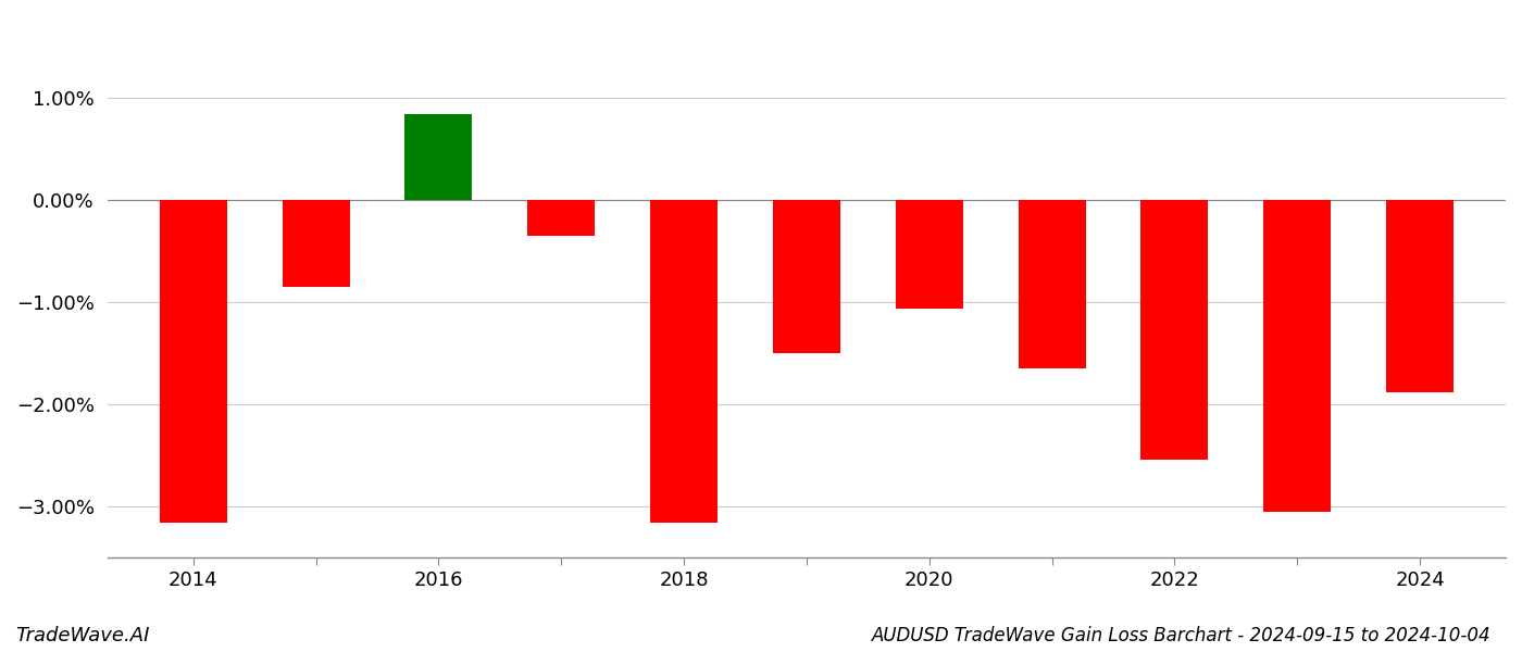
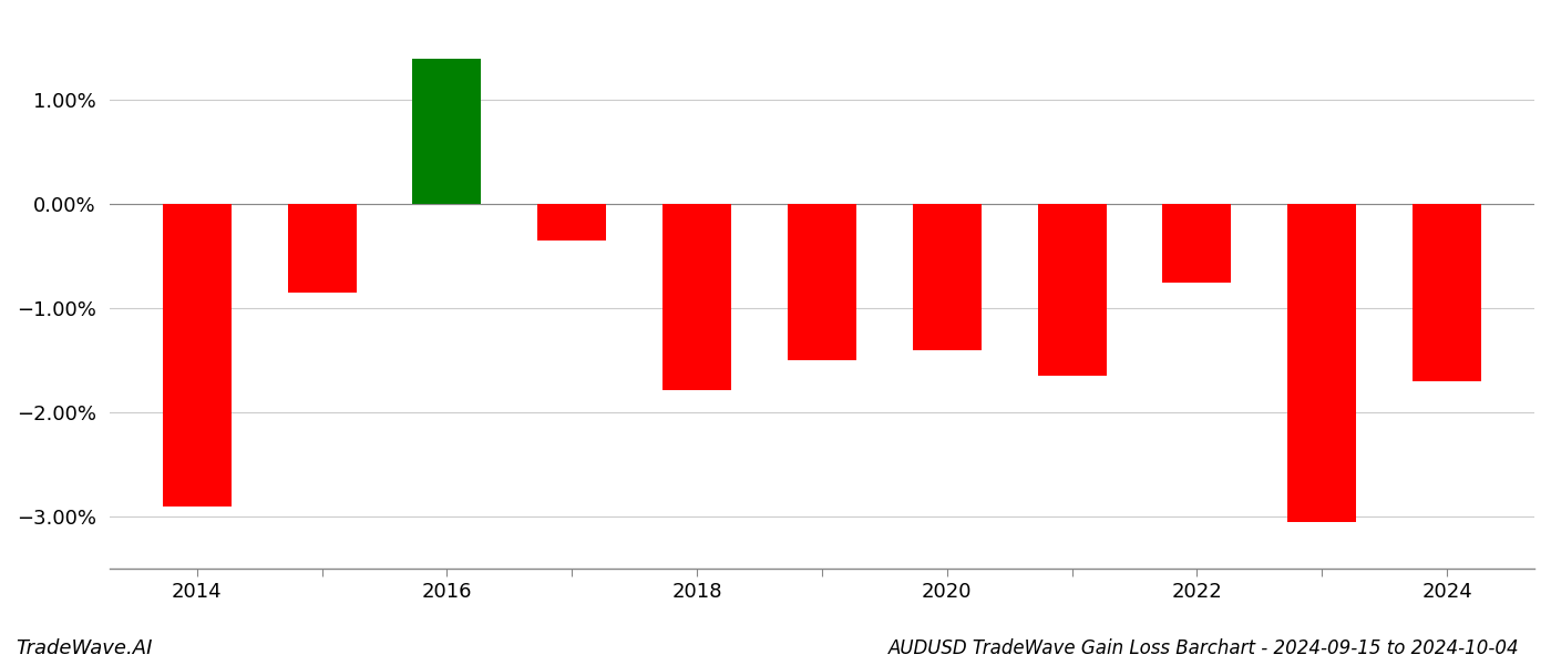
2014: -3.16% -> -2.90%
2016: 0.84% -> 1.40%
2018: -3.16% -> -1.78%
2020: -1.06% -> -1.40%
2022: -2.54% -> -0.75%
2024: -1.88% -> -1.70%
